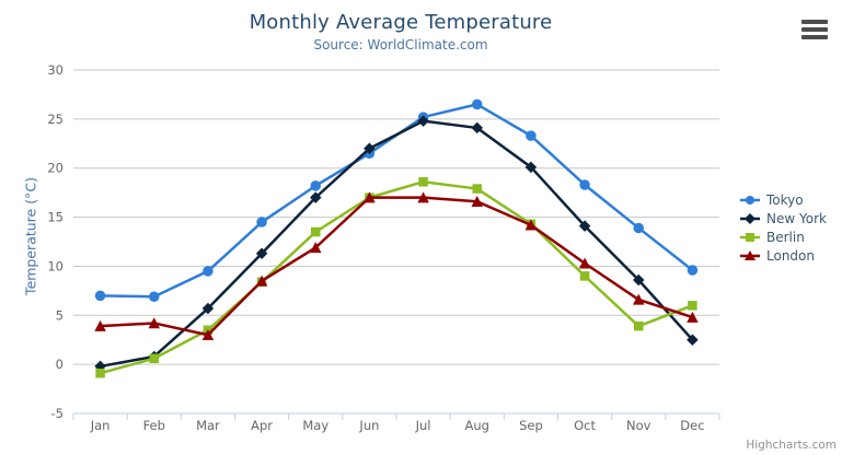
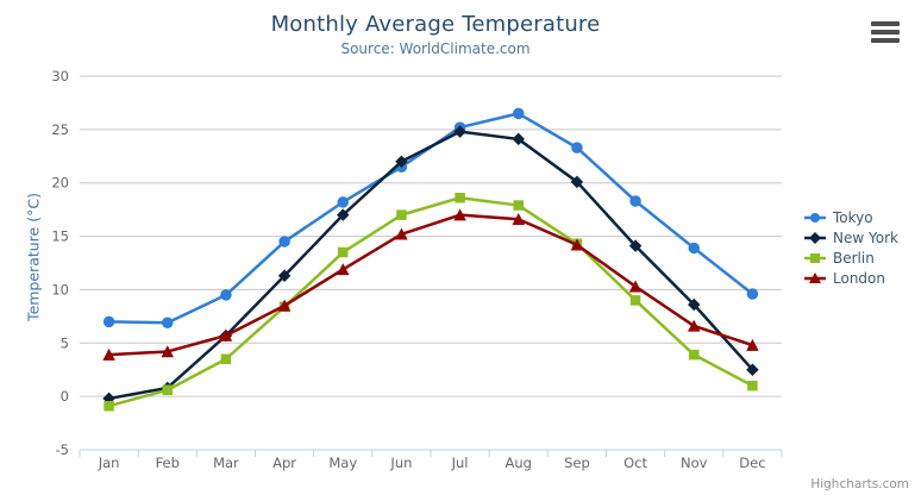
London/Mar: 3 -> 6
London/Jun: 17 -> 15
Berlin/Dec: 6 -> 1
